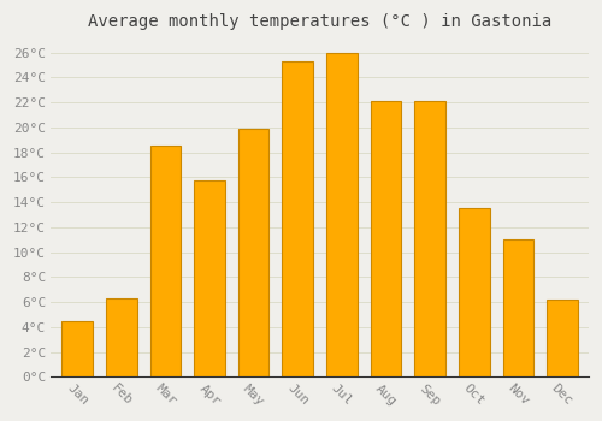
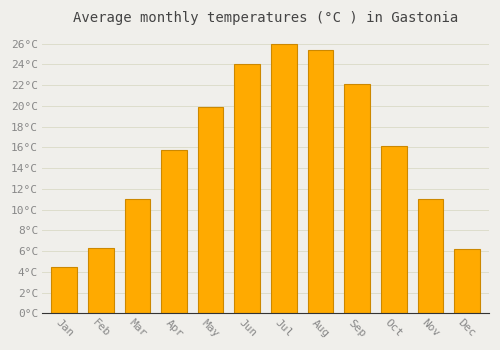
Mar: 18.5°C -> 11.0°C
Jun: 25.3°C -> 24.0°C
Aug: 22.1°C -> 25.4°C
Oct: 13.5°C -> 16.1°C
